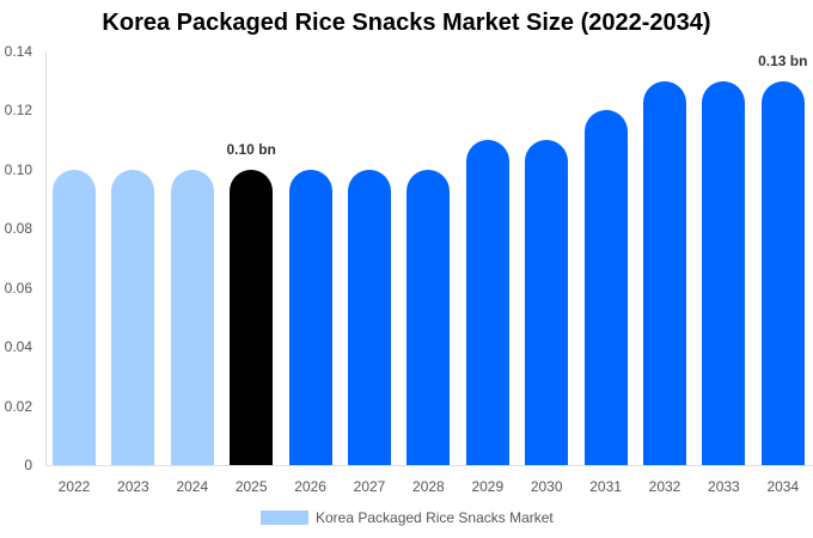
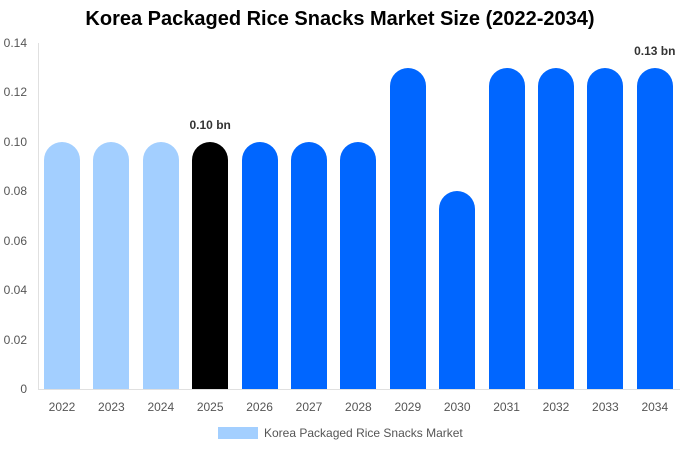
2029: 0.11 -> 0.13
2030: 0.11 -> 0.08
2031: 0.12 -> 0.13
